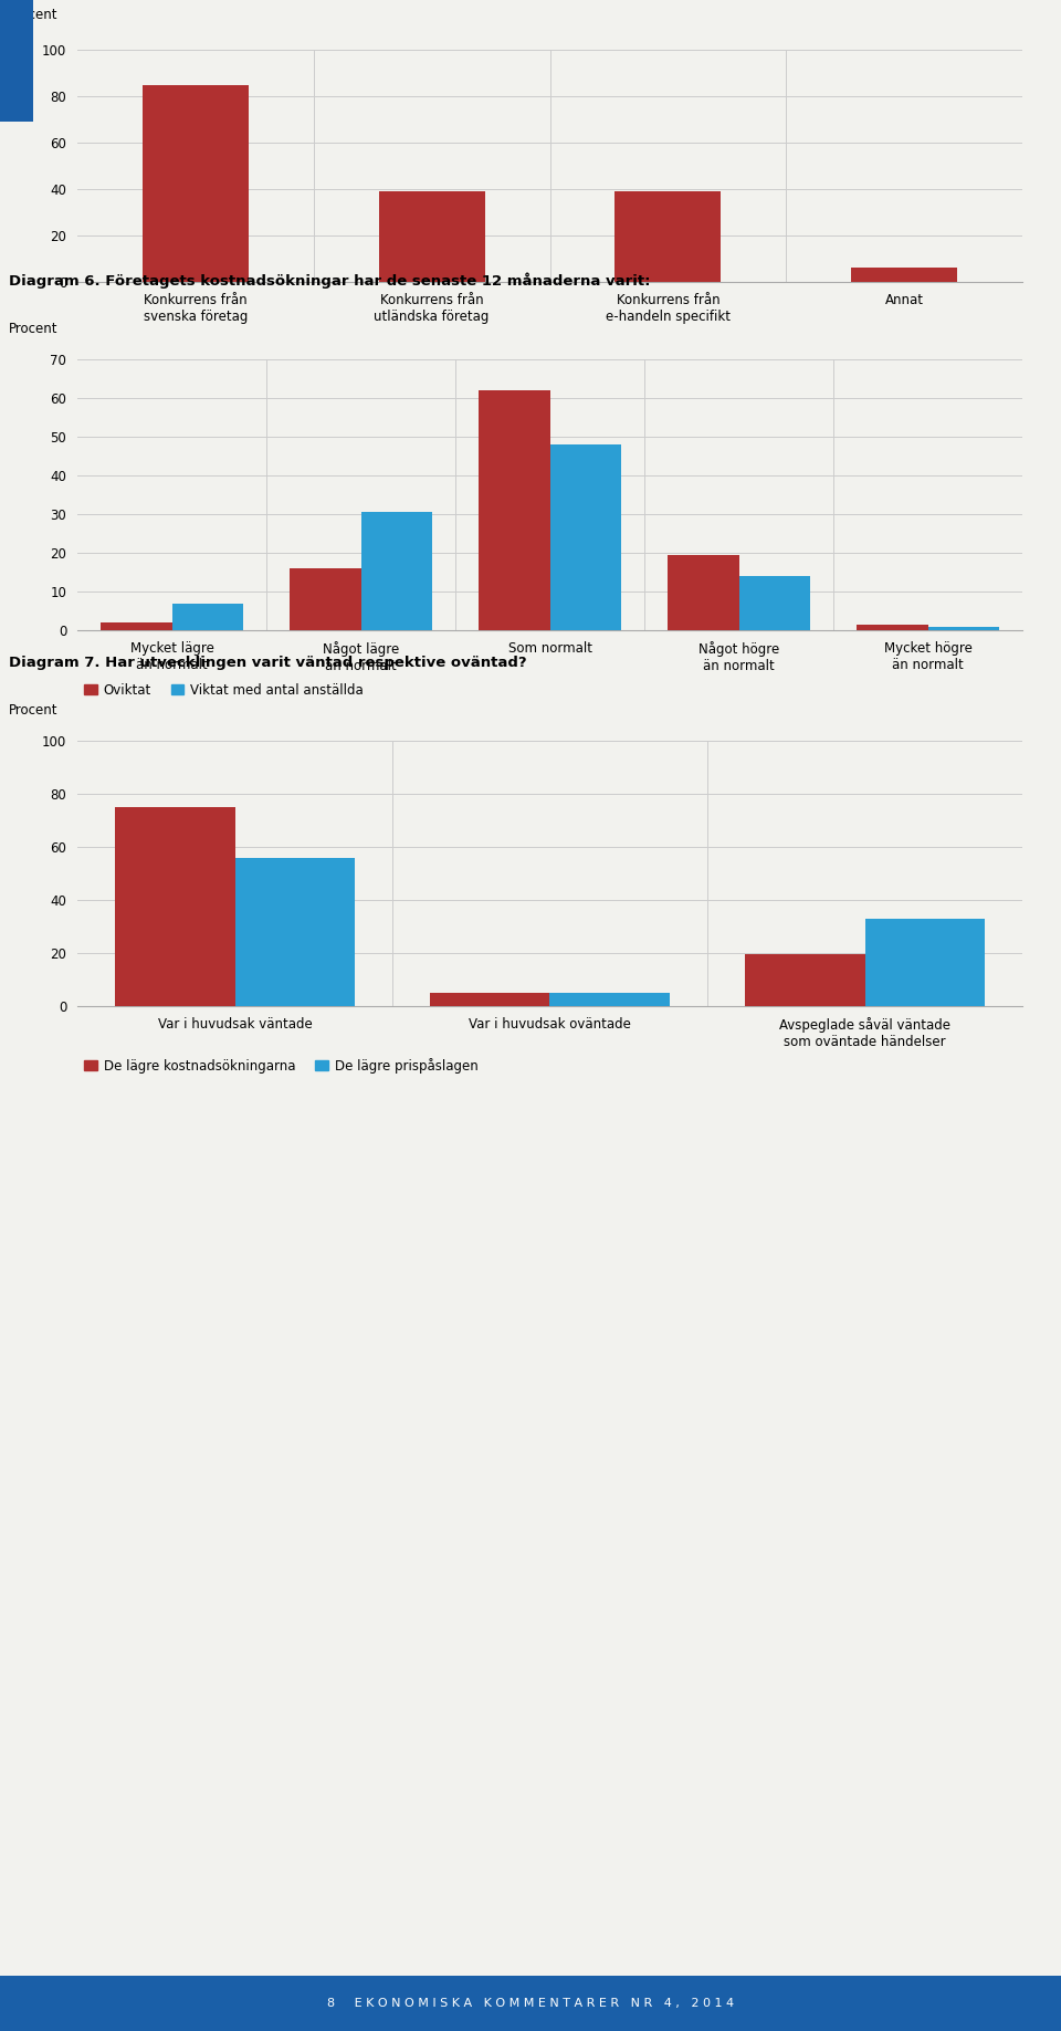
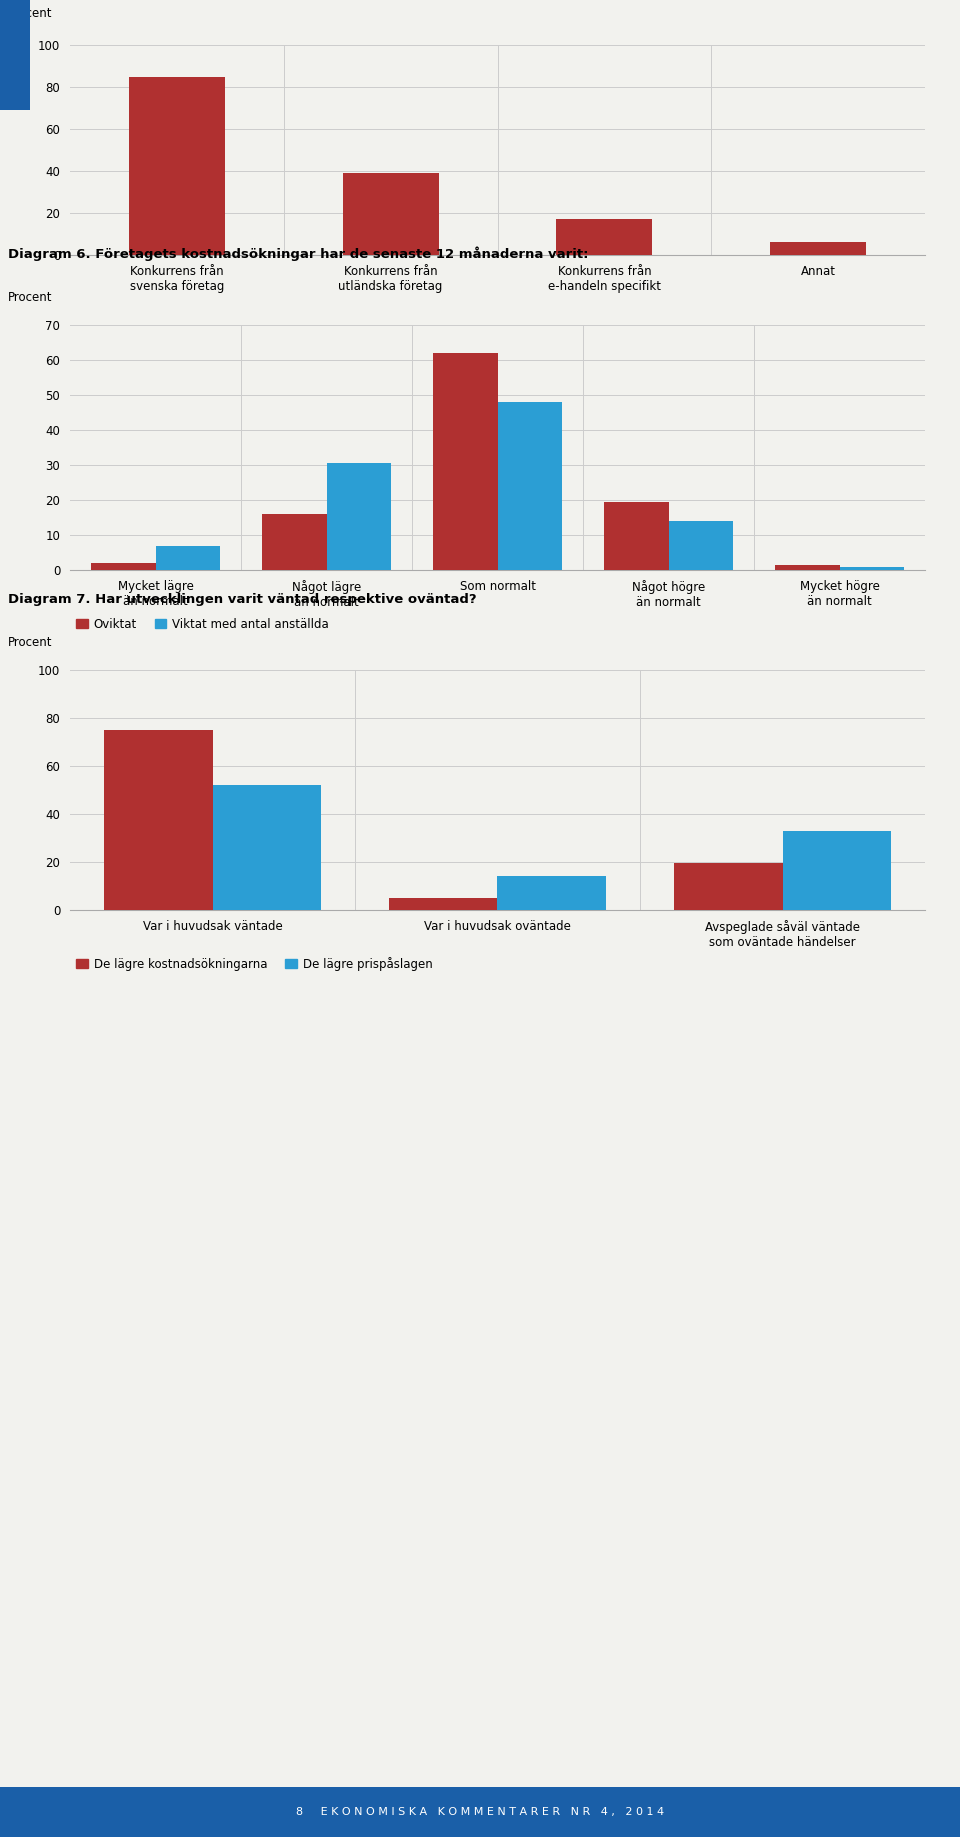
Konkurrens från e-handeln specifikt: 39 -> 17
De lägre prispåslagen/Var i huvudsak väntade: 56 -> 52
De lägre prispåslagen/Var i huvudsak oväntade: 5 -> 14
